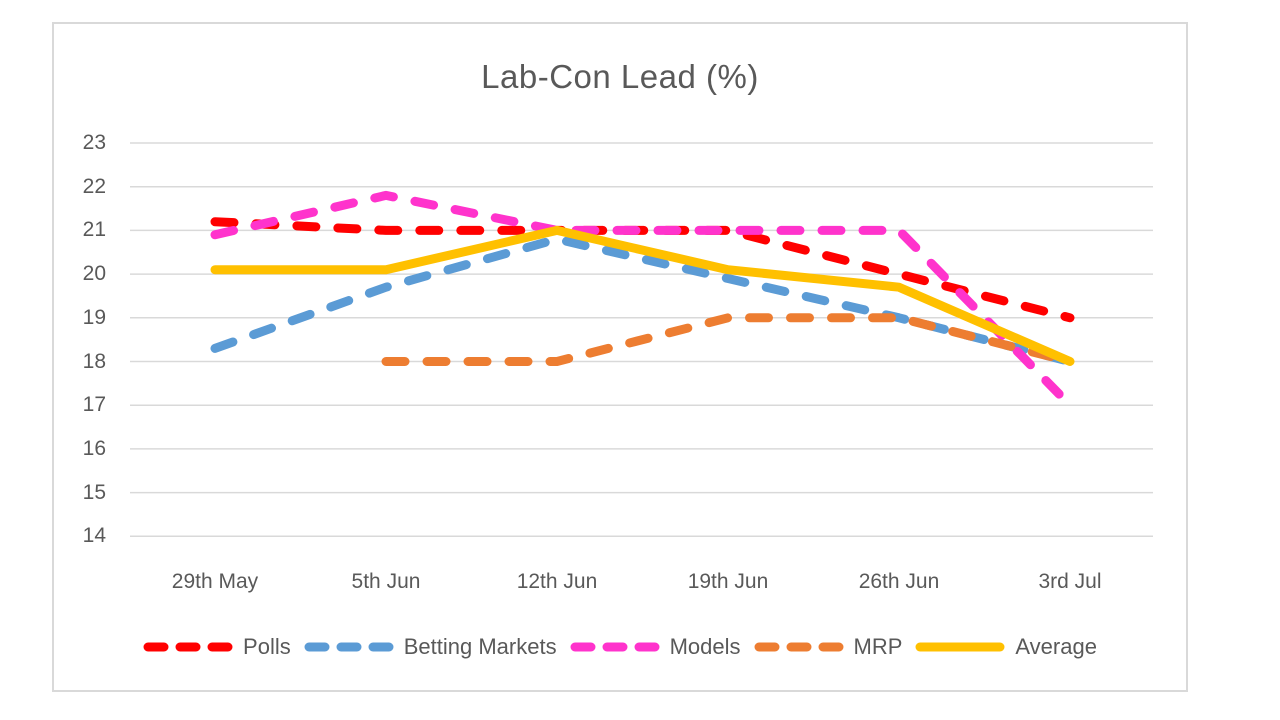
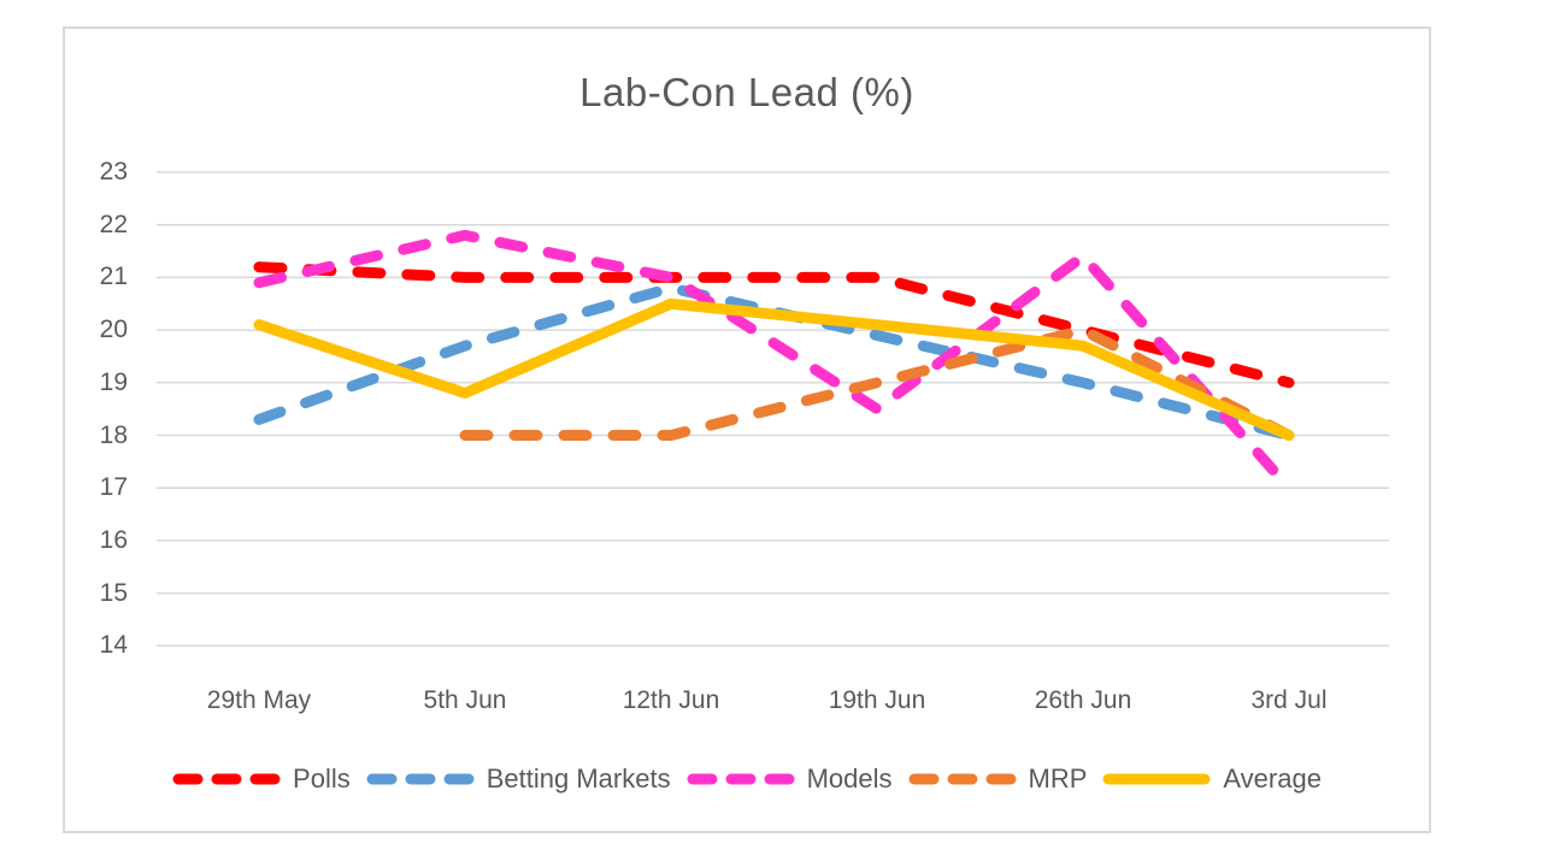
Average/5th Jun: 20.1 -> 18.8
Average/12th Jun: 21.0 -> 20.5
Models/19th Jun: 21.0 -> 18.5
Models/26th Jun: 21.0 -> 21.4
MRP/26th Jun: 19 -> 20
